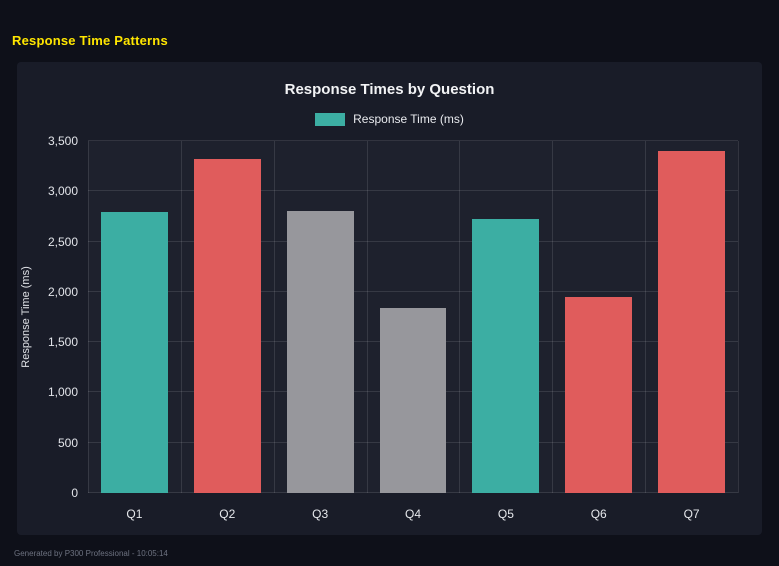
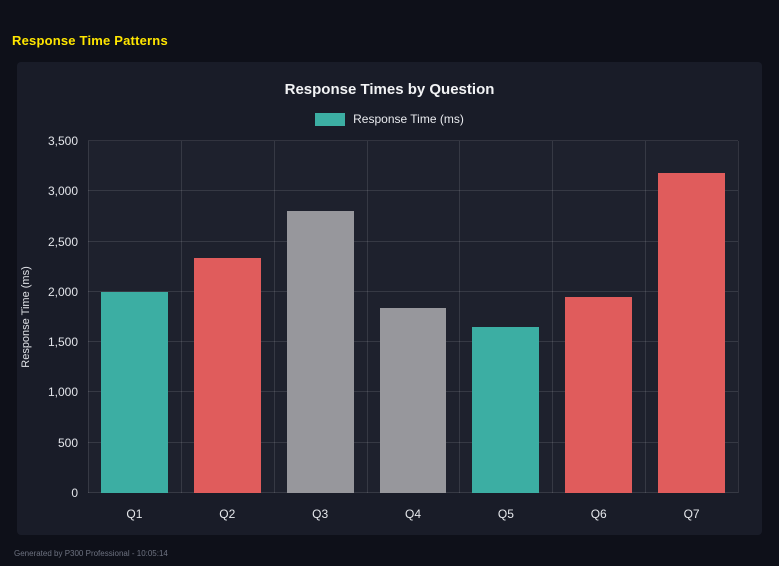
Q1: 2790 -> 2000
Q2: 3320 -> 2340
Q5: 2720 -> 1650
Q7: 3400 -> 3180
